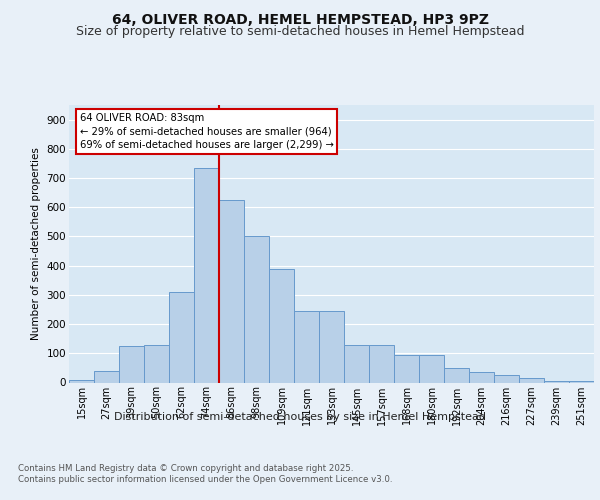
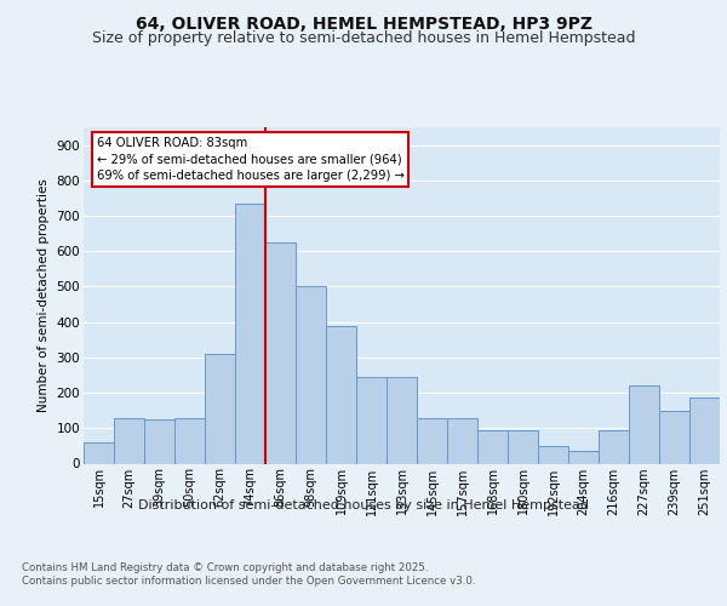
15sqm: 10 -> 60
27sqm: 40 -> 130
216sqm: 25 -> 95
227sqm: 15 -> 220
239sqm: 5 -> 150
251sqm: 5 -> 185
